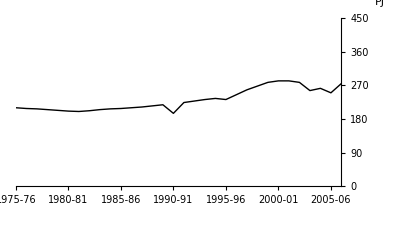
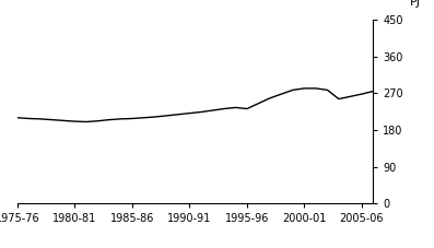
1990-91: 195 -> 221
2005-06: 250 -> 268
